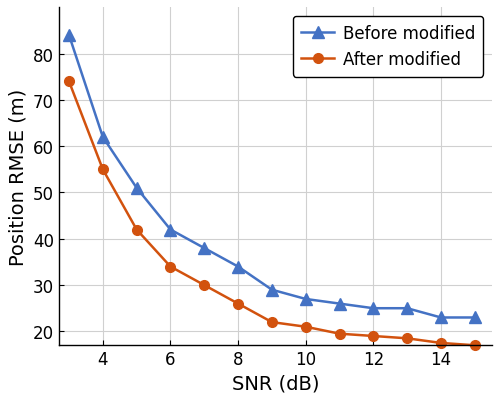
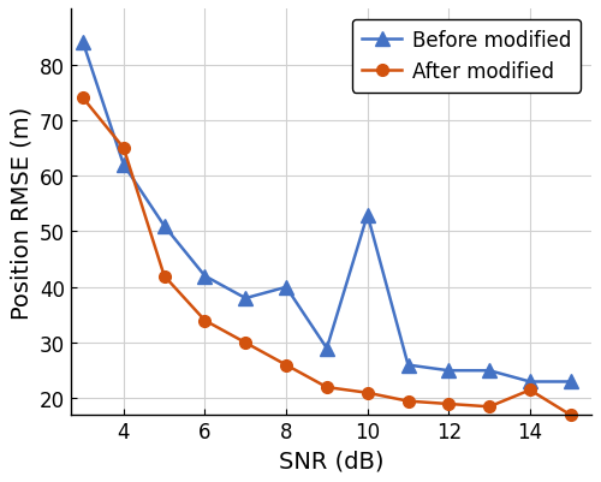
After modified/4: 55.0 -> 65.0
Before modified/8: 34 -> 40
Before modified/10: 27 -> 53
After modified/14: 17.5 -> 21.5
